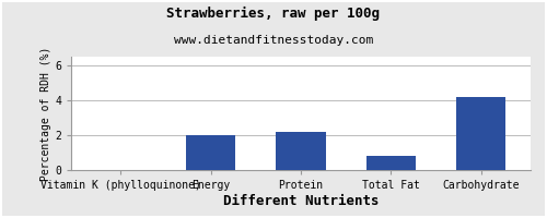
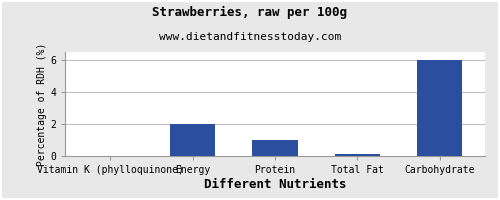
Protein: 2.2 -> 1.0
Total Fat: 0.8 -> 0.1
Carbohydrate: 4.2 -> 6.0
